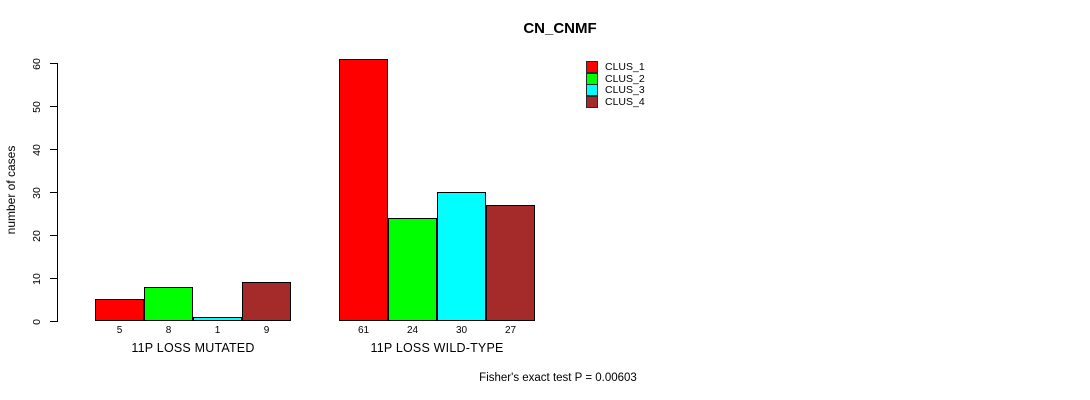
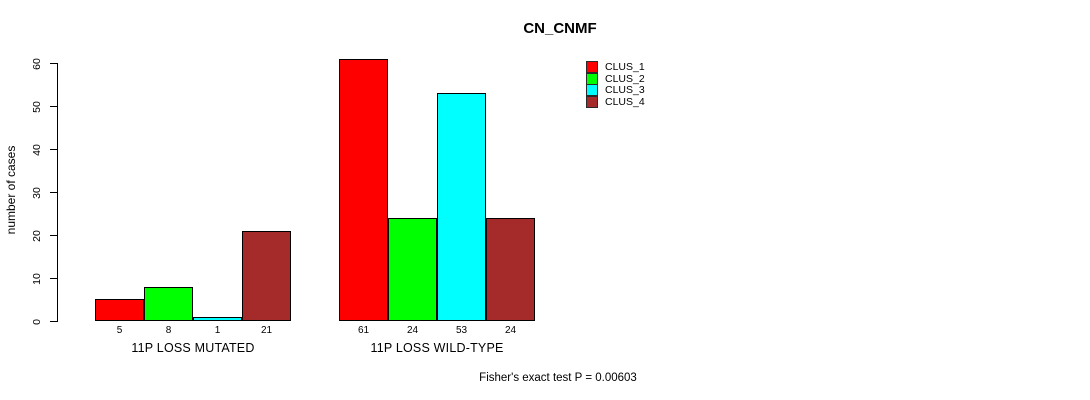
CLUS_4/11P LOSS MUTATED: 9 -> 21
CLUS_3/11P LOSS WILD-TYPE: 30 -> 53
CLUS_4/11P LOSS WILD-TYPE: 27 -> 24
